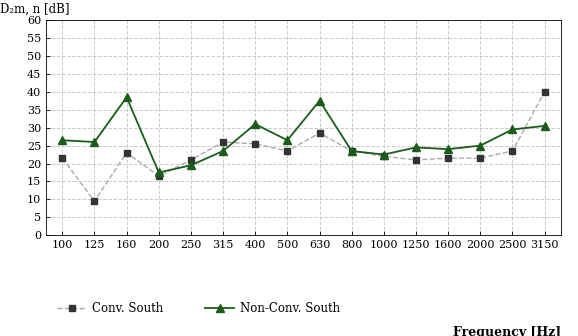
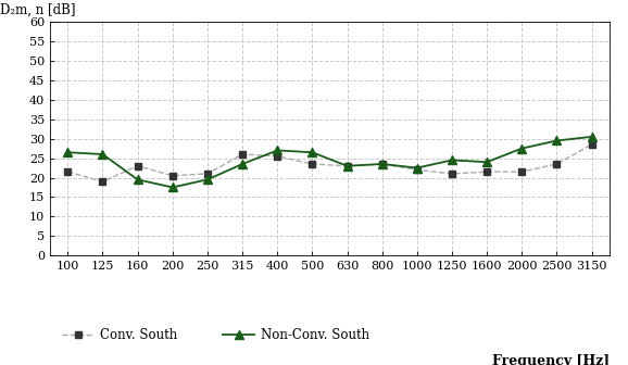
Conv. South/125: 9.5 -> 19.0
Non-Conv. South/160: 38.5 -> 19.5
Conv. South/200: 16.5 -> 20.5
Non-Conv. South/400: 31.0 -> 27.0
Conv. South/630: 28.5 -> 23.0
Non-Conv. South/630: 37.5 -> 23.0
Non-Conv. South/2000: 25.0 -> 27.5
Conv. South/3150: 40.0 -> 28.5
